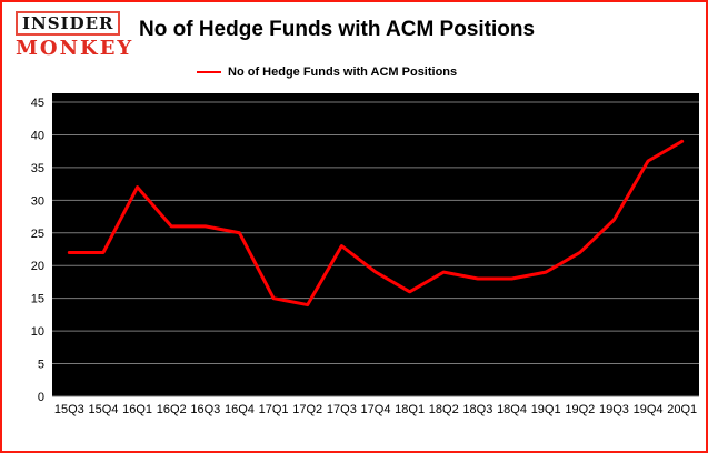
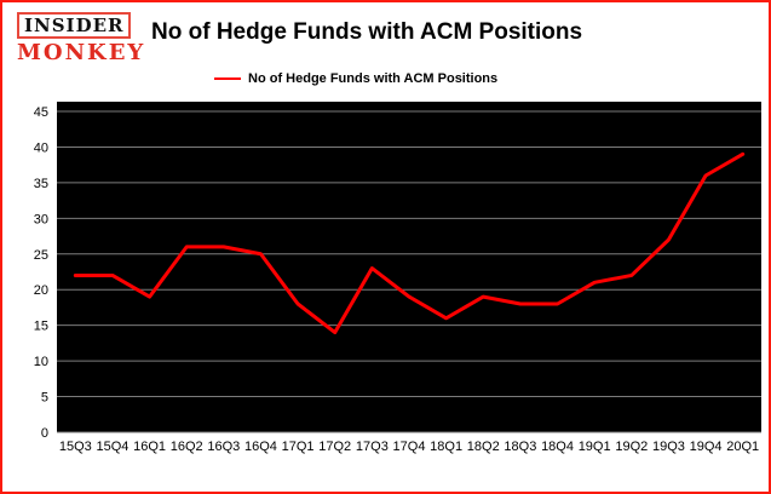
16Q1: 32 -> 19
17Q1: 15 -> 18
19Q1: 19 -> 21
